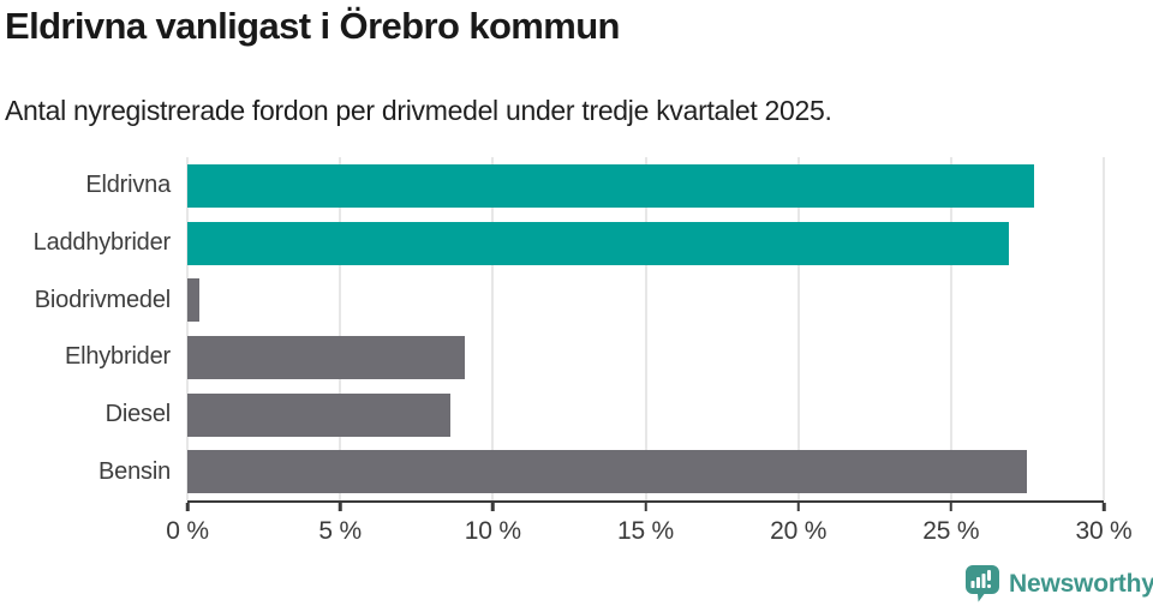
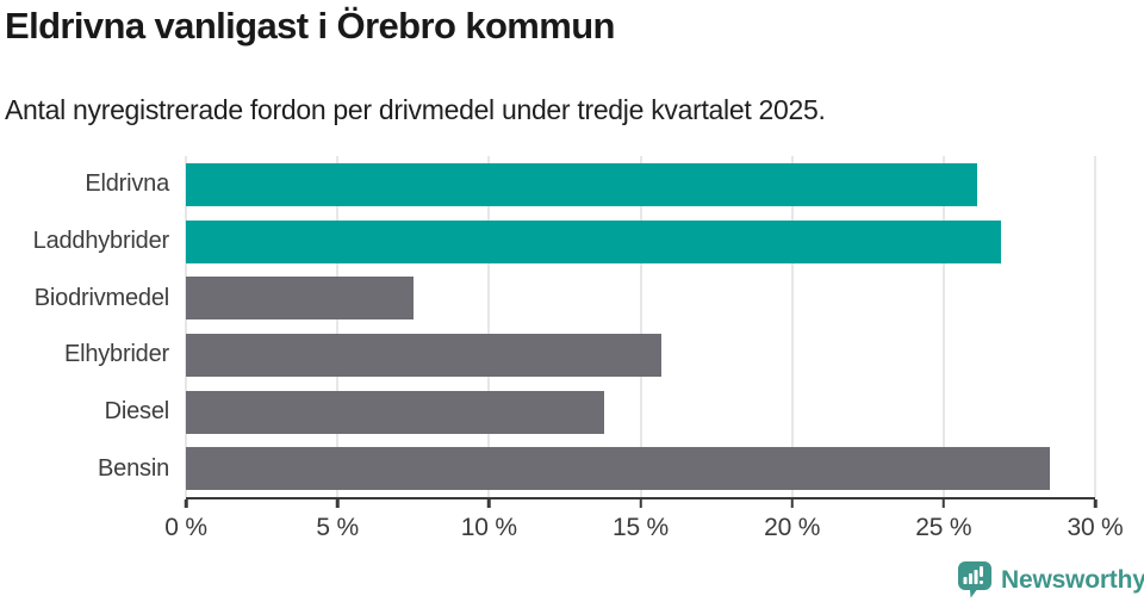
Eldrivna: 27.7% -> 26.1%
Biodrivmedel: 0.4% -> 7.5%
Elhybrider: 9.1% -> 15.7%
Diesel: 8.6% -> 13.8%
Bensin: 27.5% -> 28.5%
